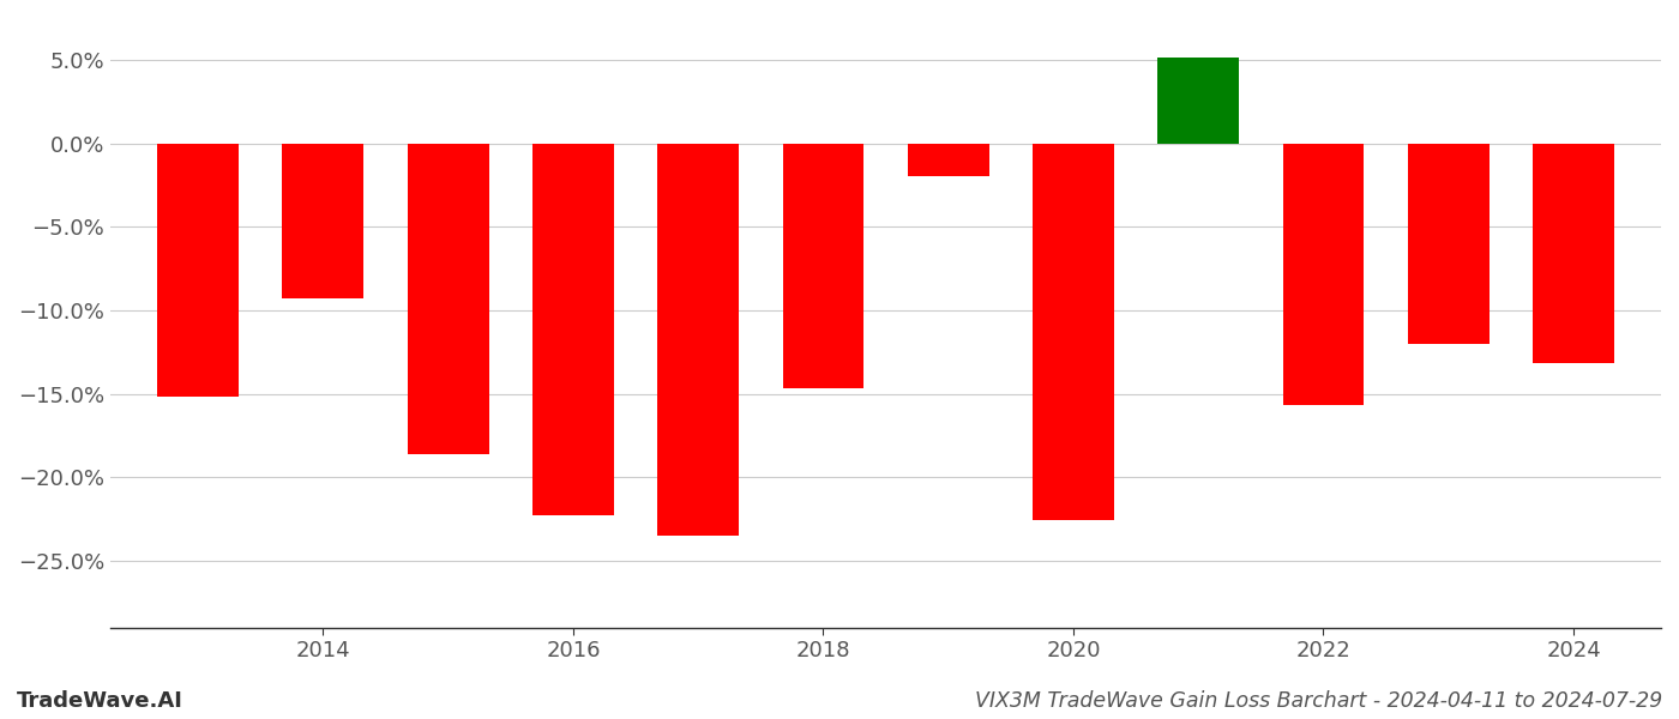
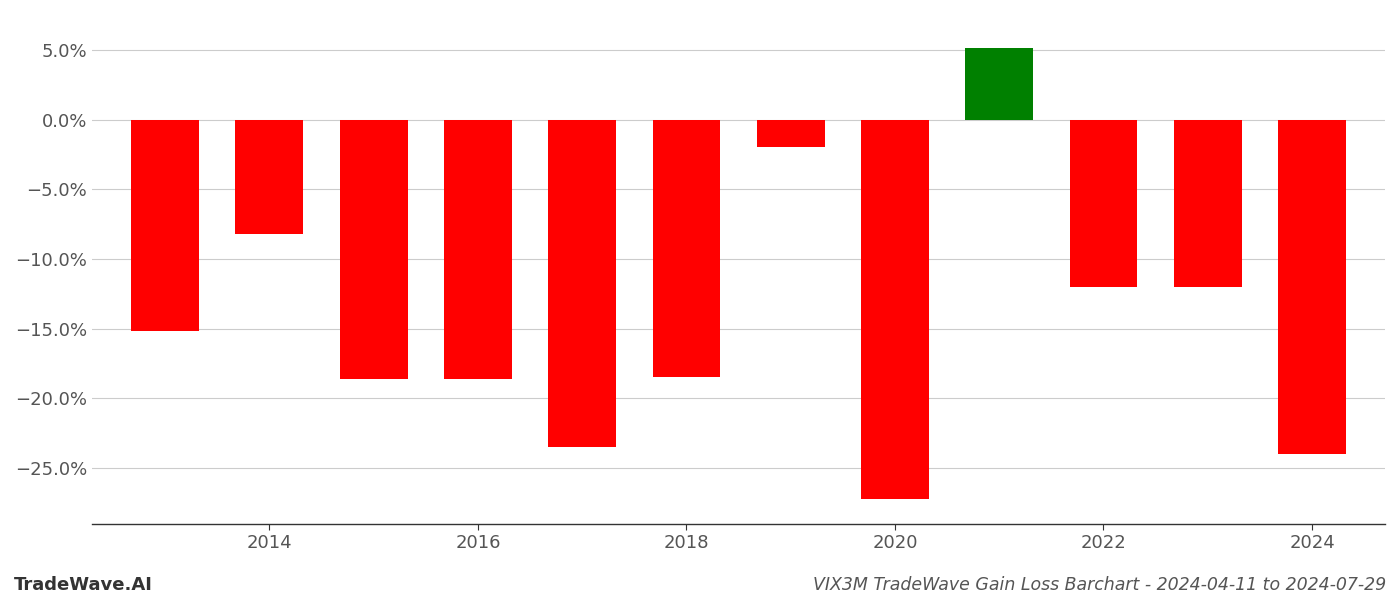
2014: -9.3% -> -8.2%
2016: -22.3% -> -18.6%
2018: -14.7% -> -18.5%
2020: -22.6% -> -27.2%
2022: -15.7% -> -12.0%
2024: -13.2% -> -24.0%
